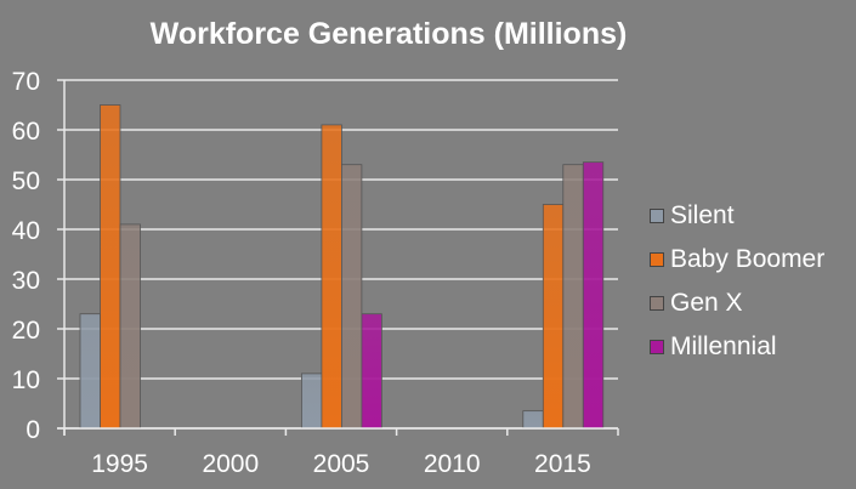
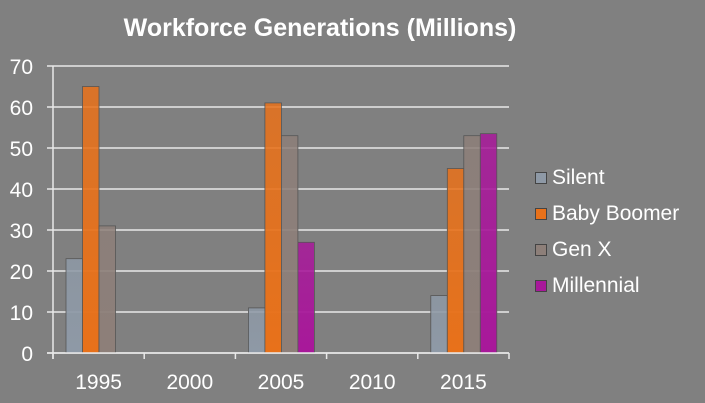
Gen X/1995: 41 -> 31
Millennial/2005: 23 -> 27
Silent/2015: 4 -> 14
